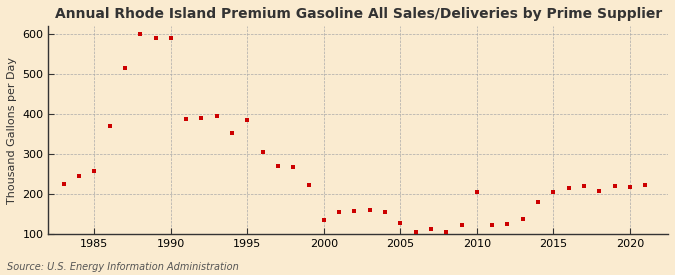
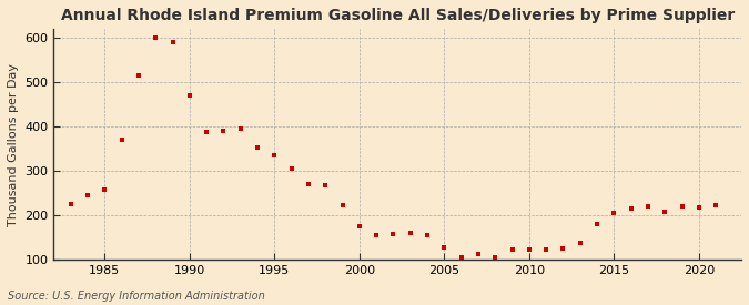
1990: 590 -> 470
1995: 385 -> 335
2000: 135 -> 175
2010: 205 -> 122
